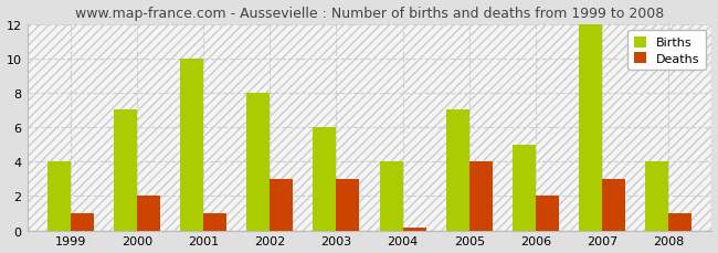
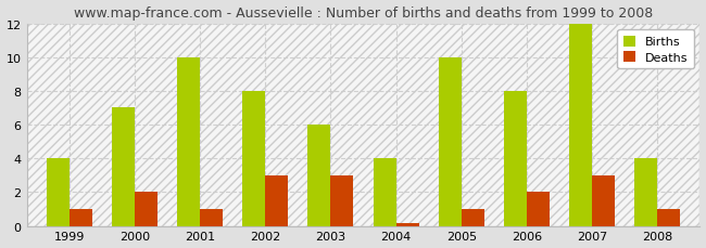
Births/2005: 7 -> 10
Deaths/2005: 4.0 -> 1.0
Births/2006: 5 -> 8
